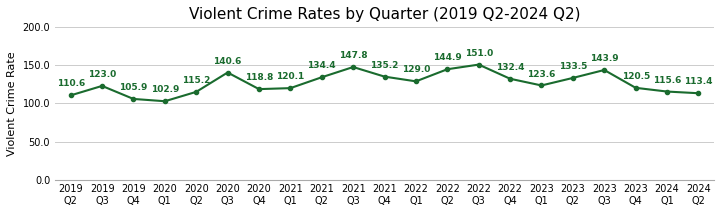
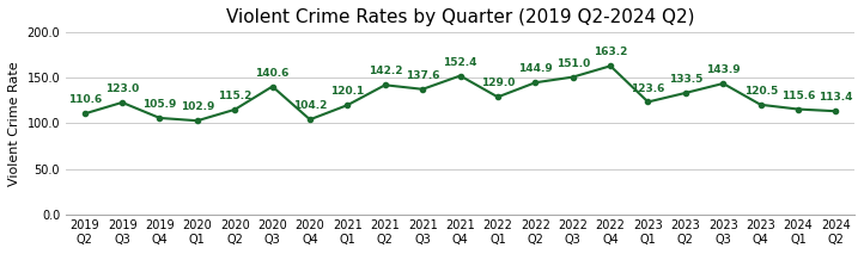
2020 Q4: 118.8 -> 104.2
2021 Q2: 134.4 -> 142.2
2021 Q3: 147.8 -> 137.6
2021 Q4: 135.2 -> 152.4
2022 Q4: 132.4 -> 163.2
